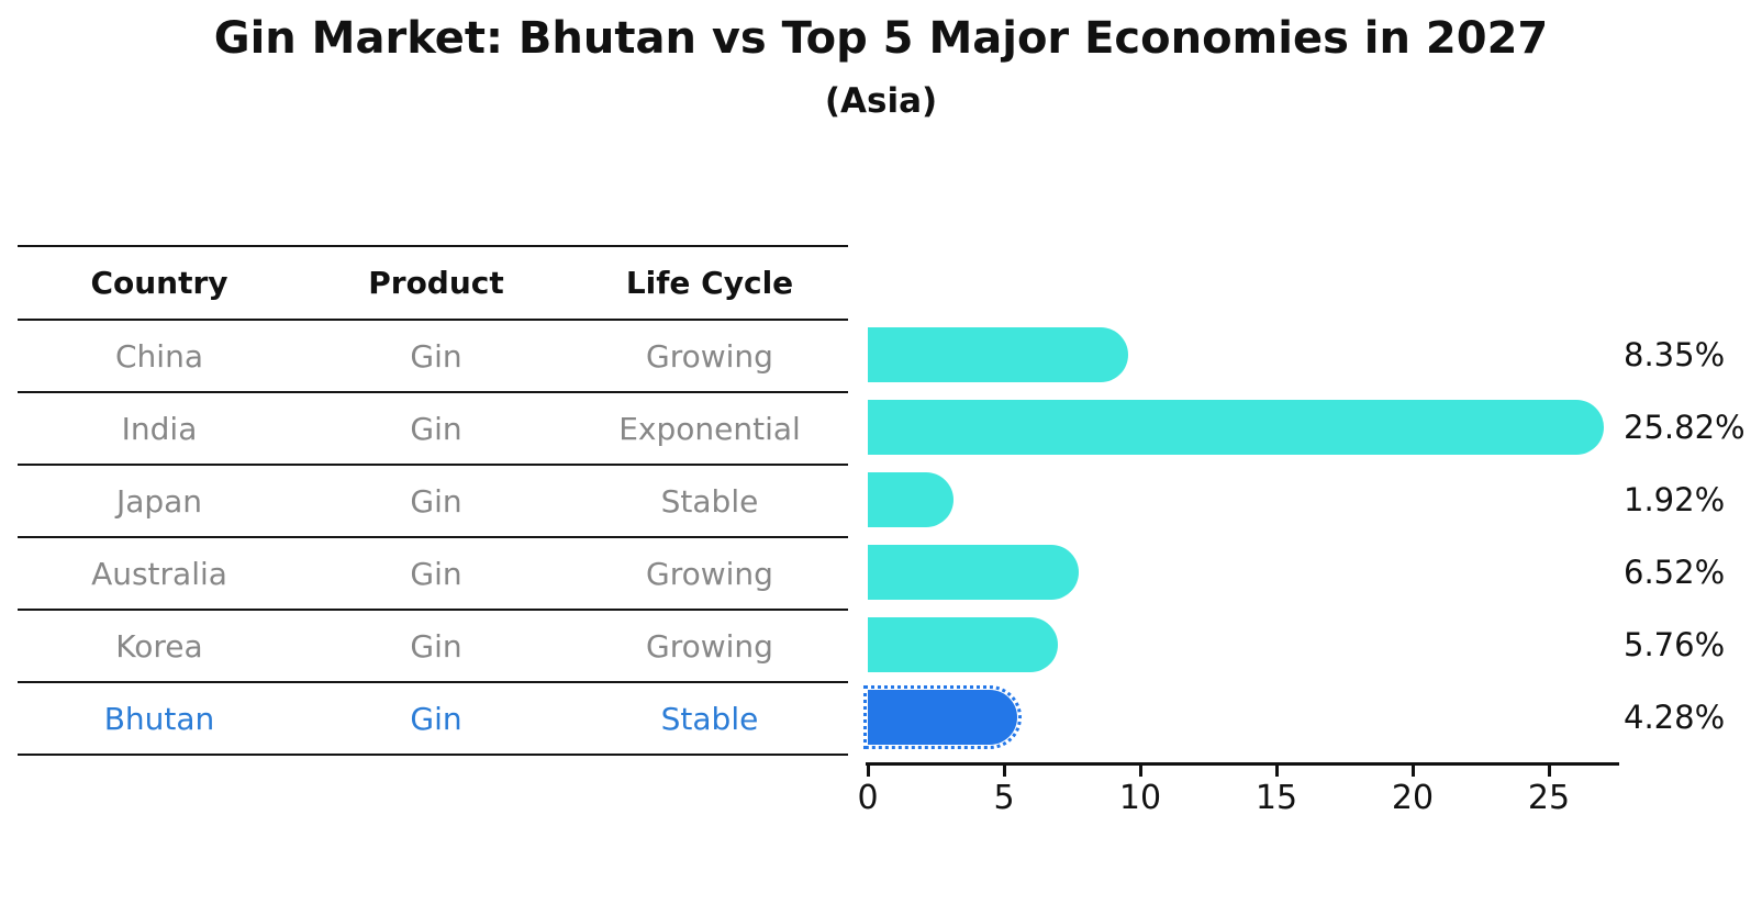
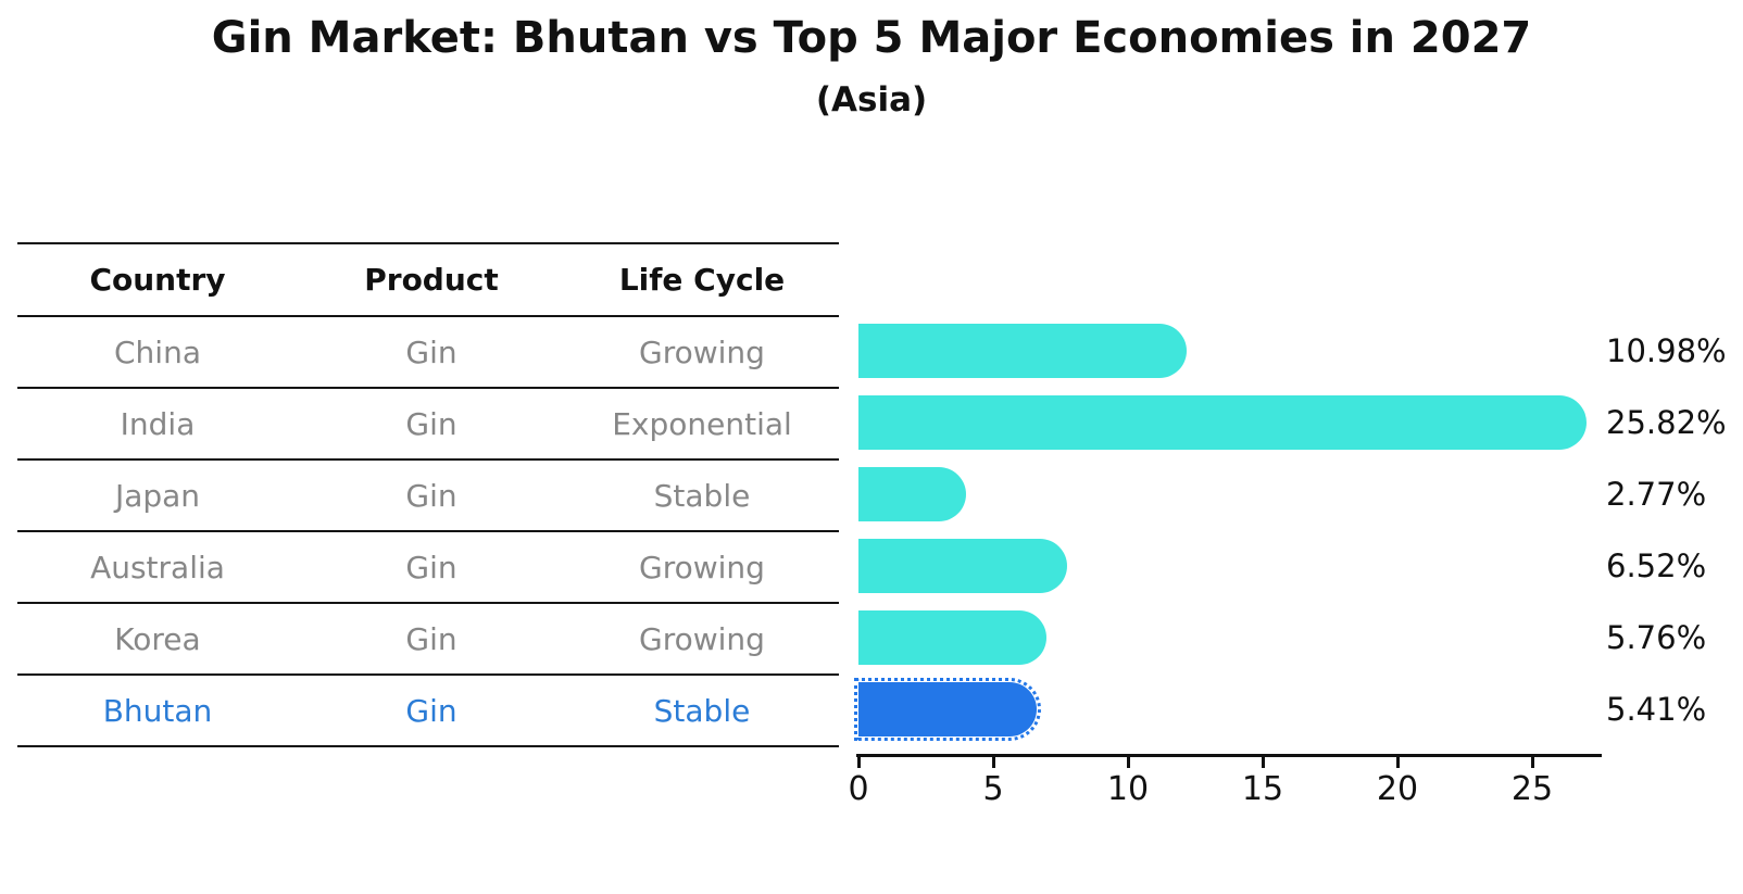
China: 8.35% -> 10.98%
Japan: 1.92% -> 2.77%
Bhutan: 4.28% -> 5.41%
